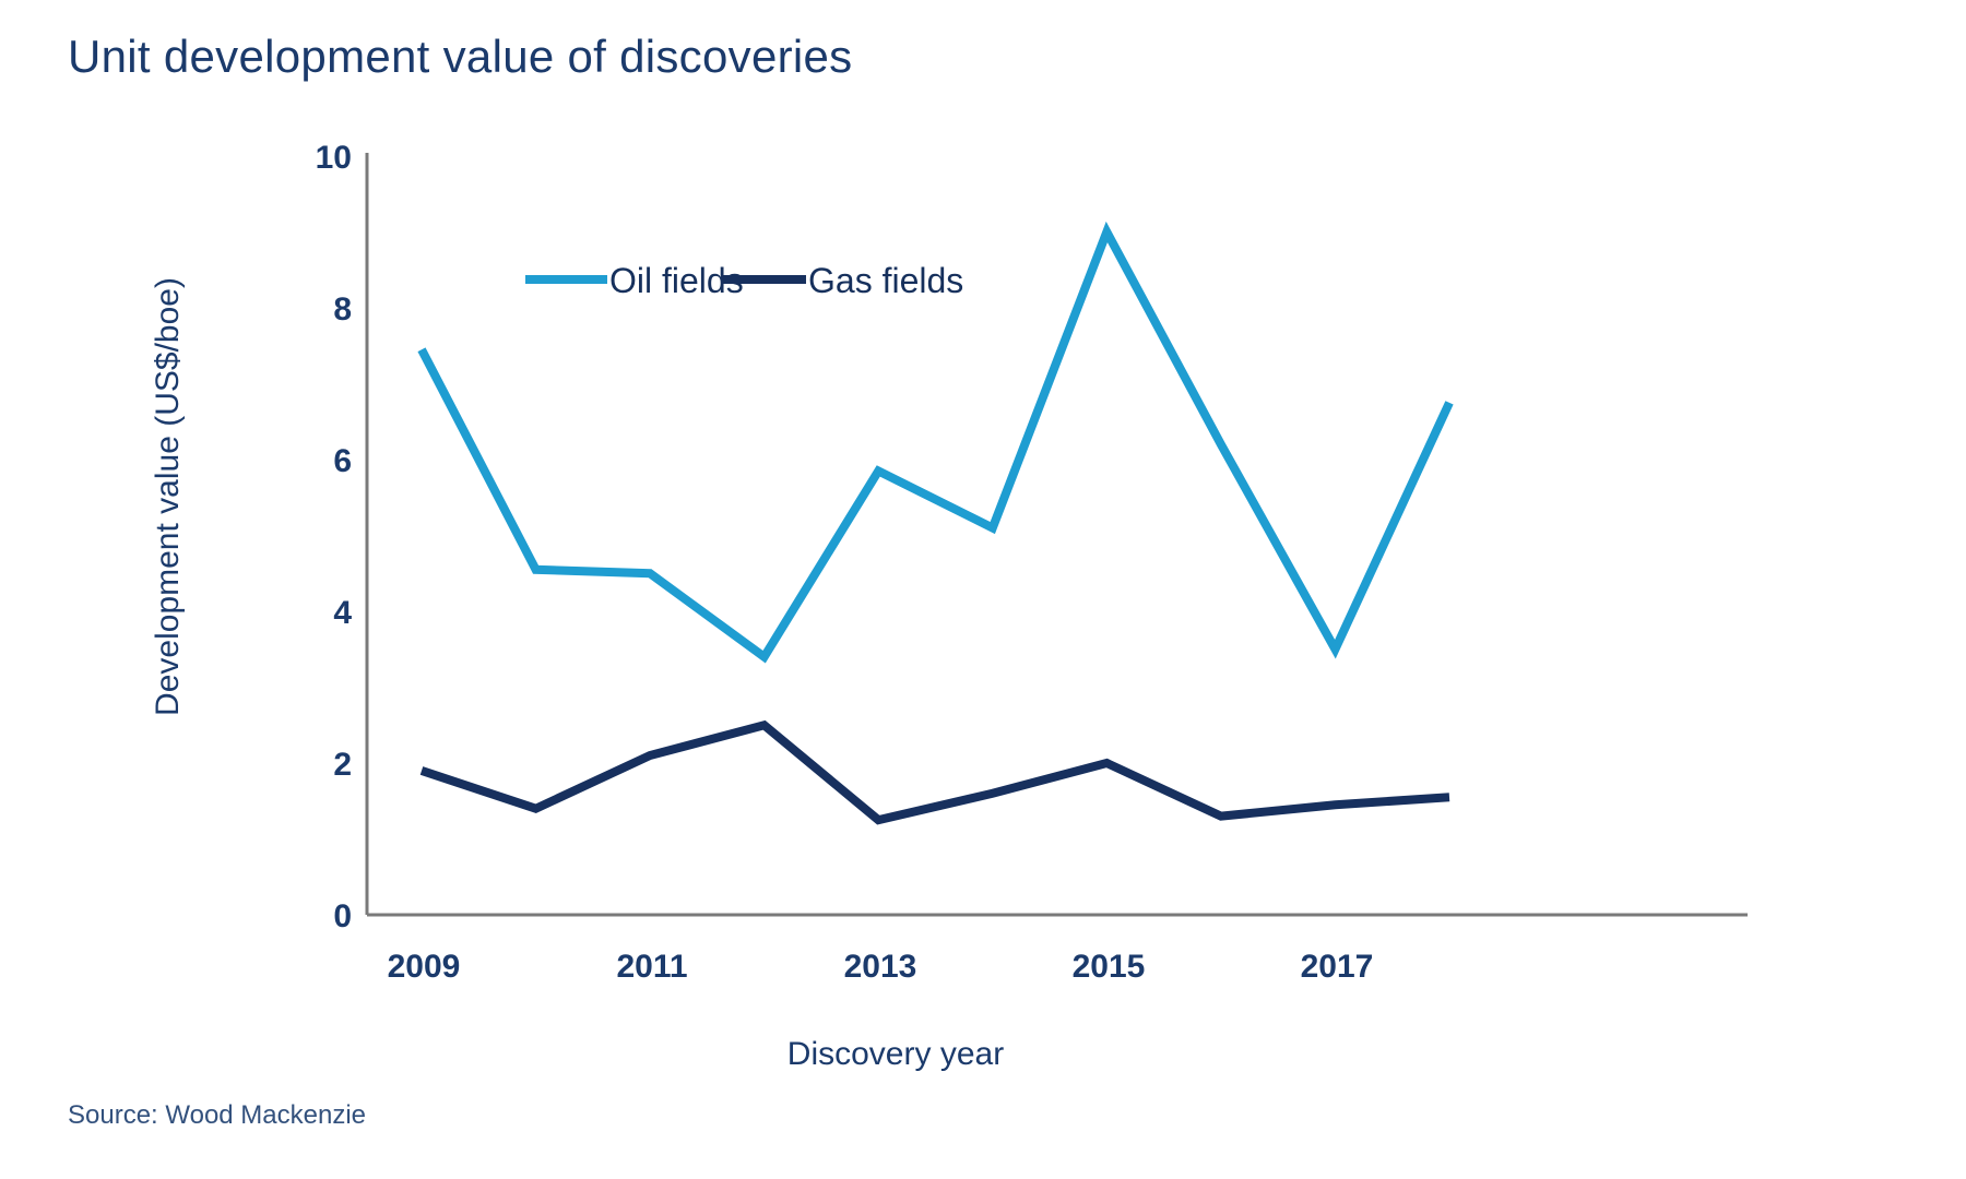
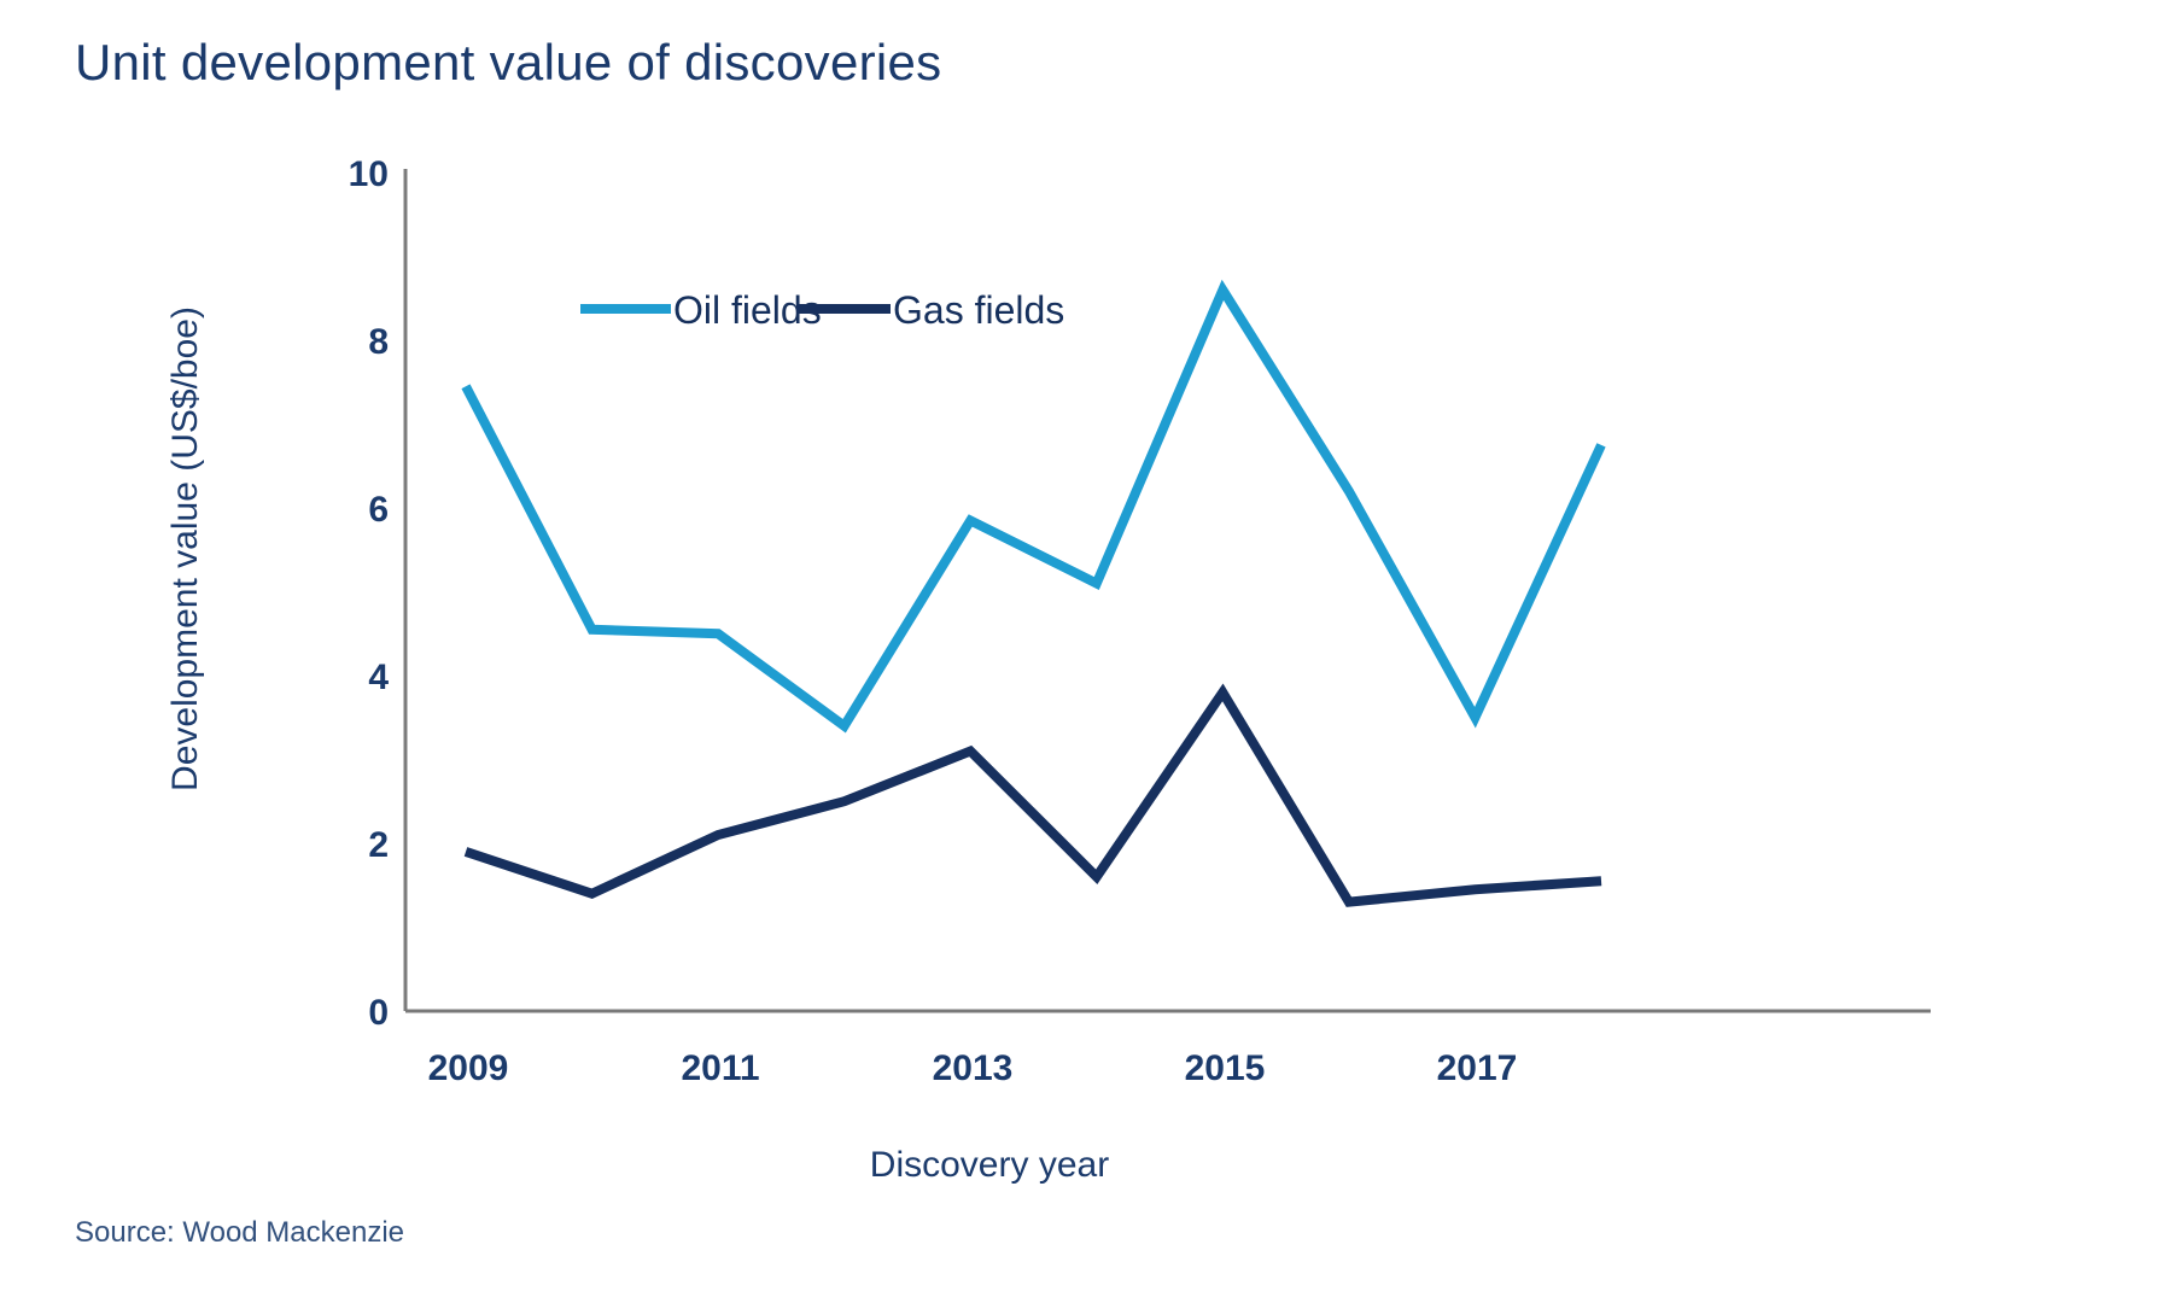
Gas fields/2013: 1.2 -> 3.1
Oil fields/2015: 9.0 -> 8.6
Gas fields/2015: 2.0 -> 3.8
